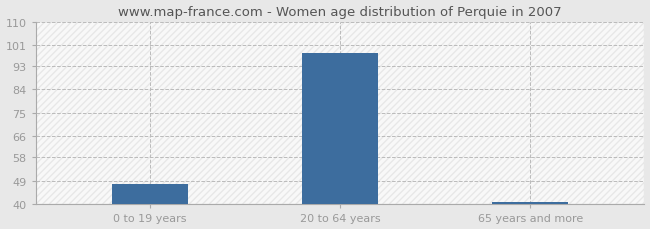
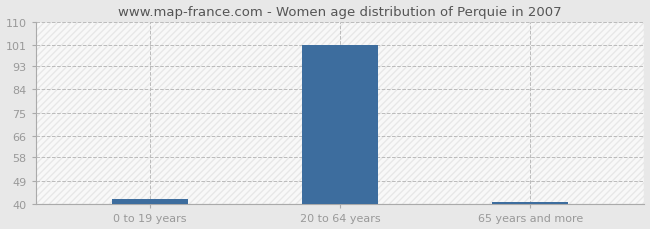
0 to 19 years: 48 -> 42
20 to 64 years: 98 -> 101
